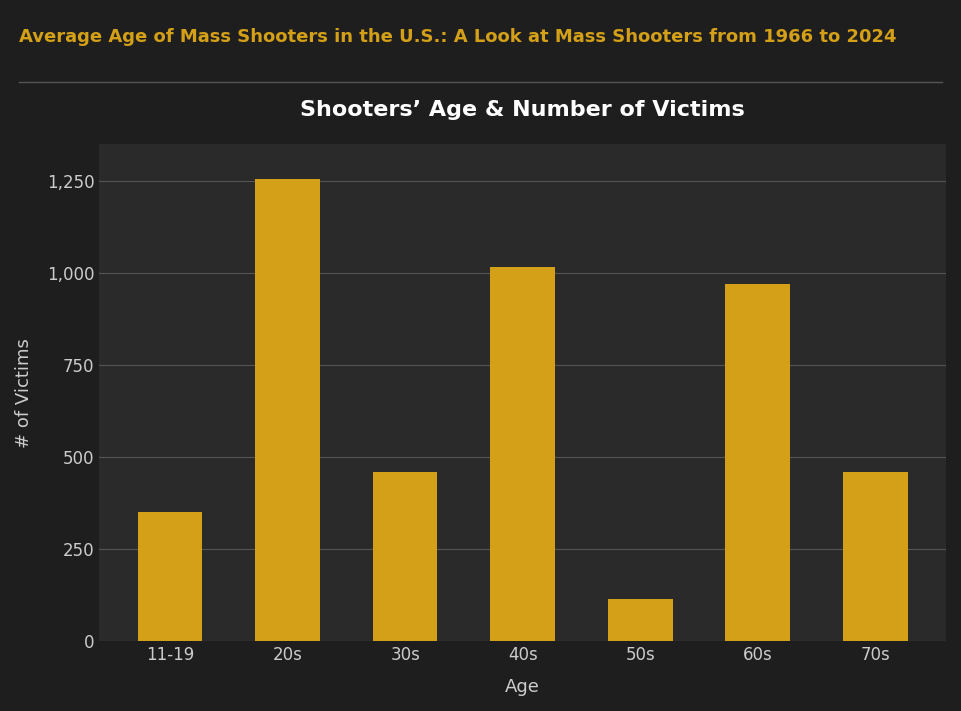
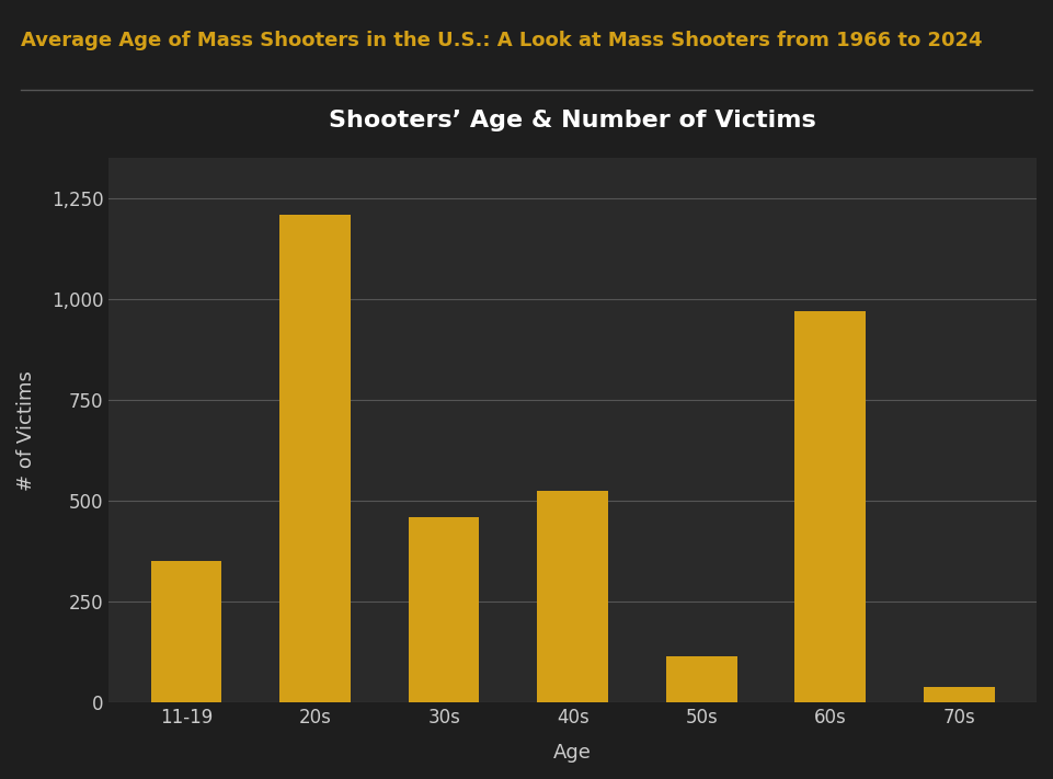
20s: 1,255 -> 1,210
40s: 1,015 -> 525
70s: 460 -> 40
